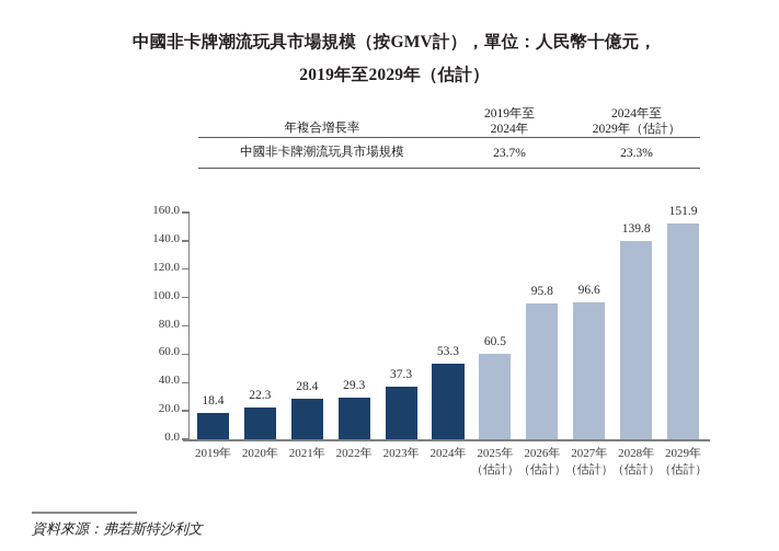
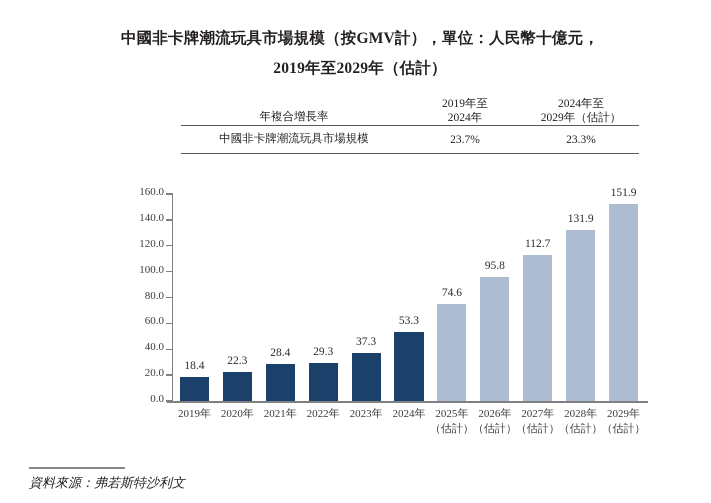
2025年: 60.5 -> 74.6
2027年: 96.6 -> 112.7
2028年: 139.8 -> 131.9
